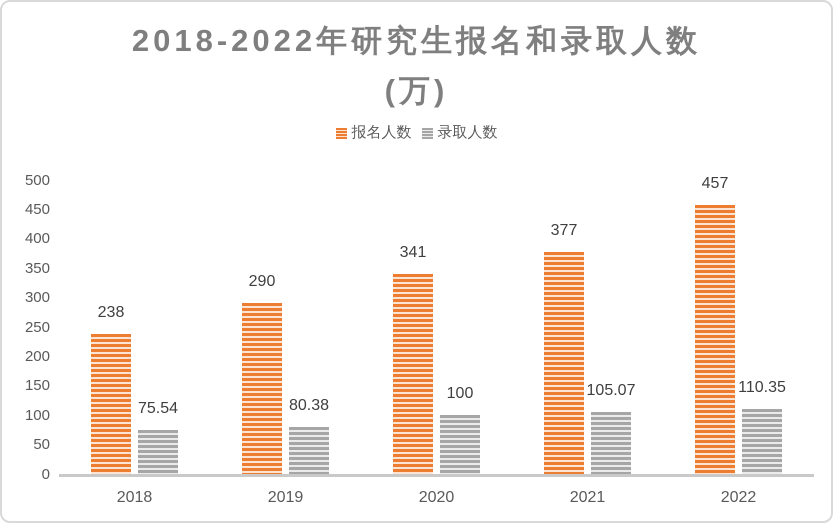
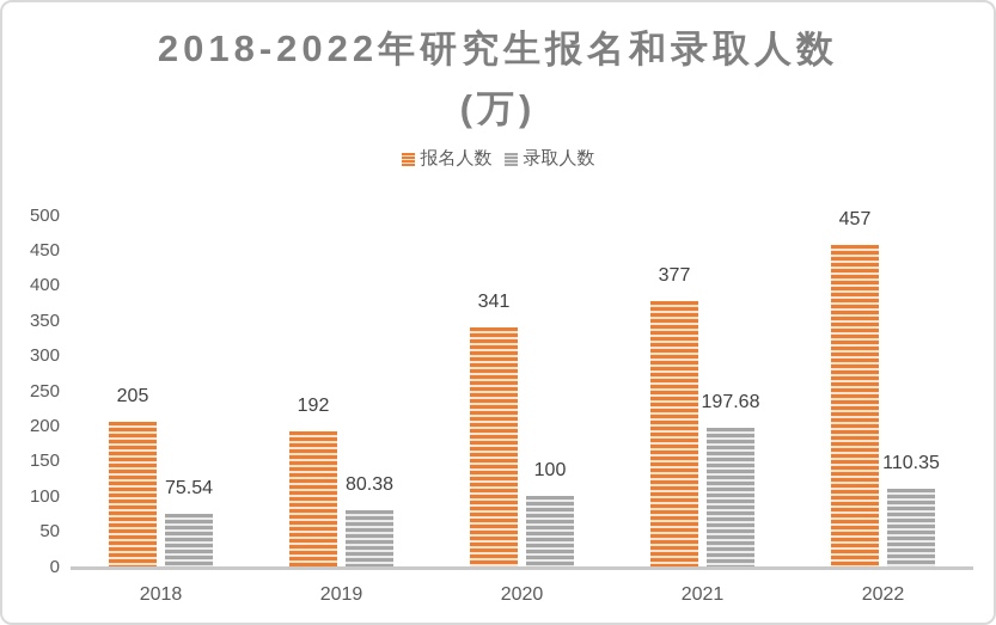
报名人数/2018: 238 -> 205
报名人数/2019: 290 -> 192
录取人数/2021: 105.07 -> 197.68
